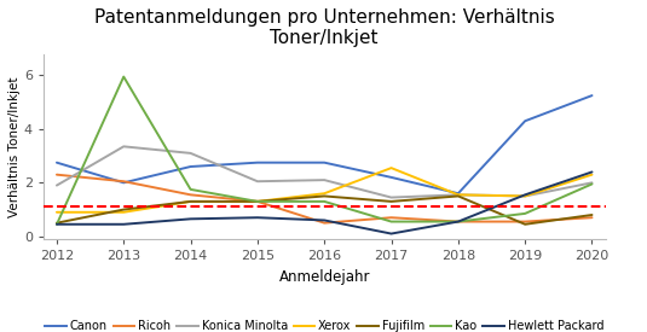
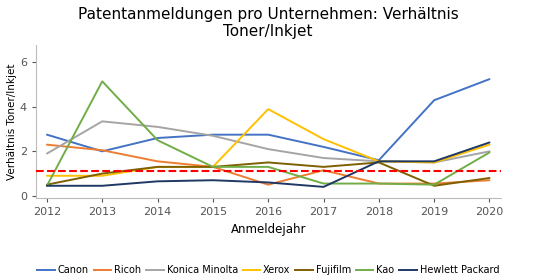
Kao/2013: 5.95 -> 5.15
Kao/2014: 1.75 -> 2.50
Konica Minolta/2015: 2.05 -> 2.70
Xerox/2016: 1.60 -> 3.90
Ricoh/2017: 0.70 -> 1.15
Konica Minolta/2017: 1.45 -> 1.70
Hewlett Packard/2017: 0.10 -> 0.40
Hewlett Packard/2018: 0.55 -> 1.55
Kao/2019: 0.85 -> 0.50
